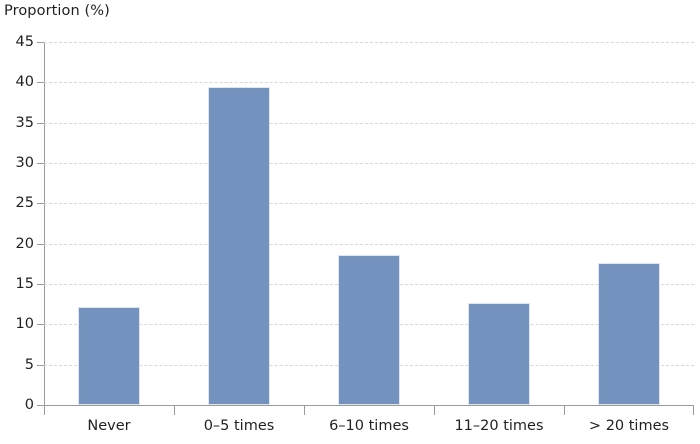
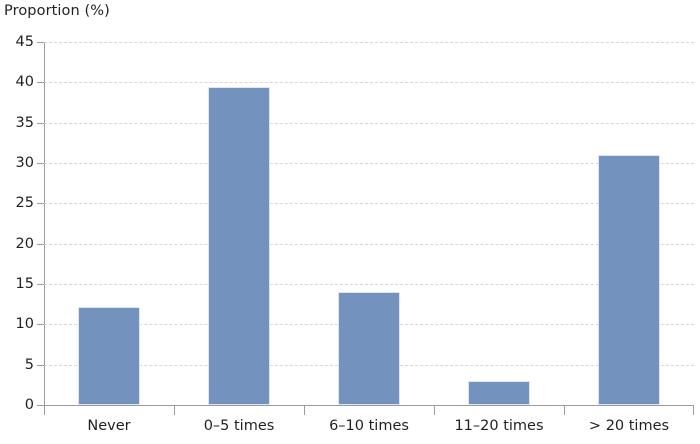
6–10 times: 19 -> 14
11–20 times: 13 -> 3
> 20 times: 18 -> 31
